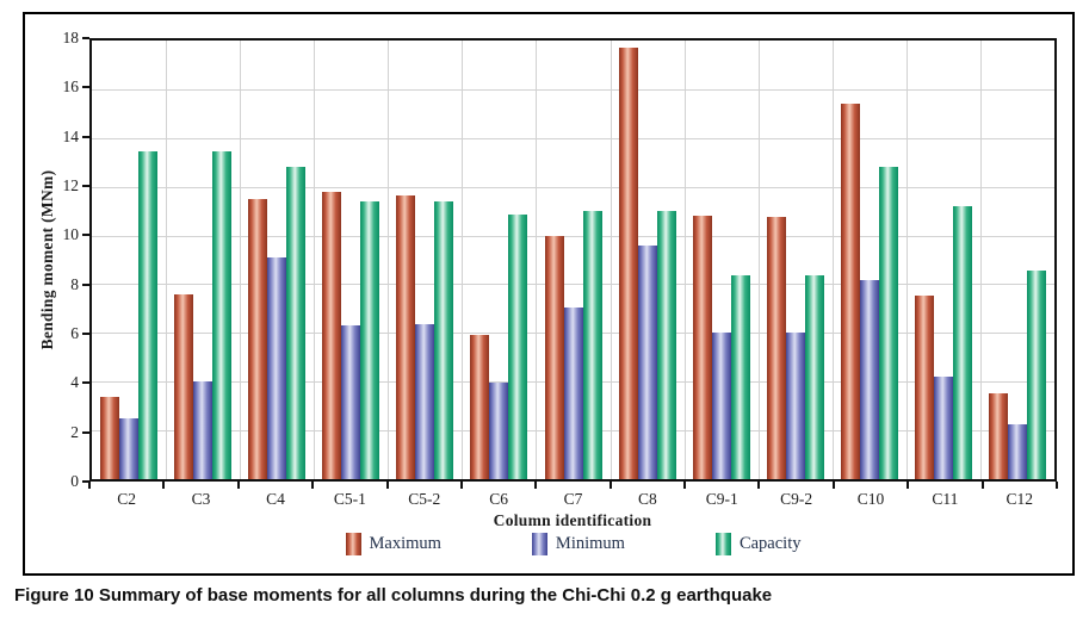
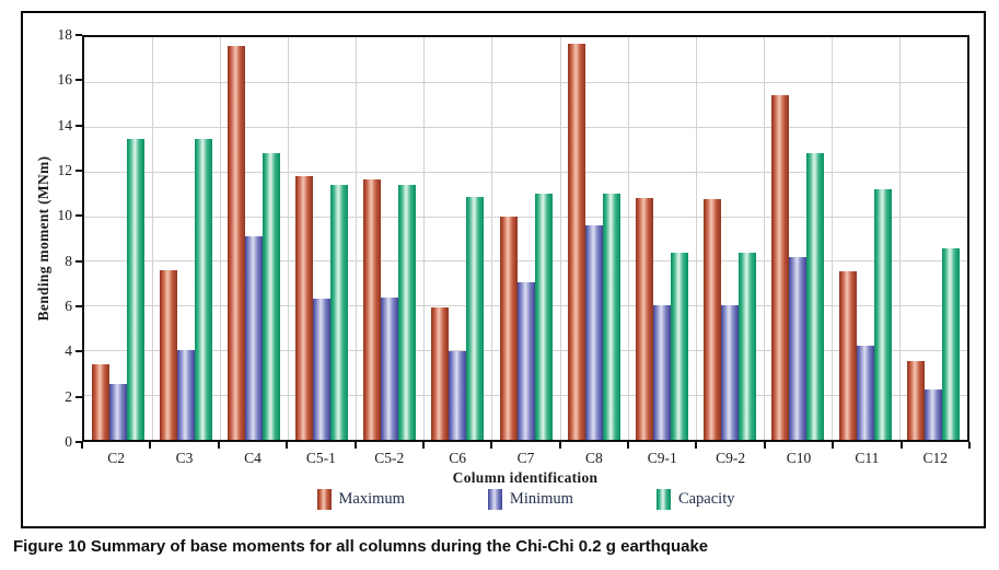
Maximum/C4: 11.5 -> 17.6
